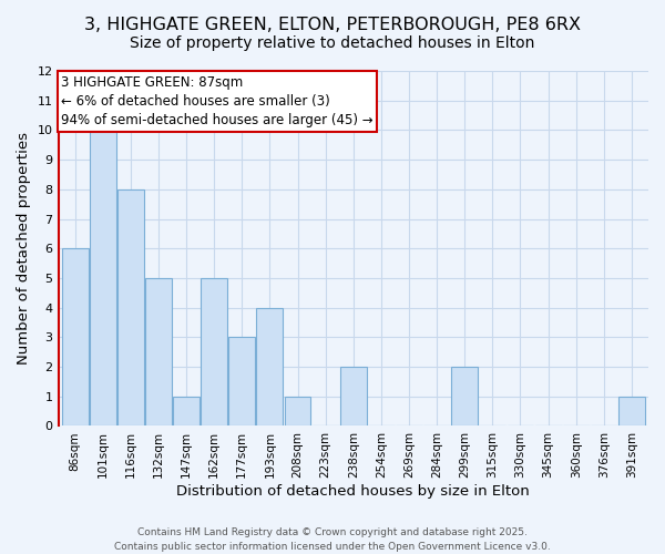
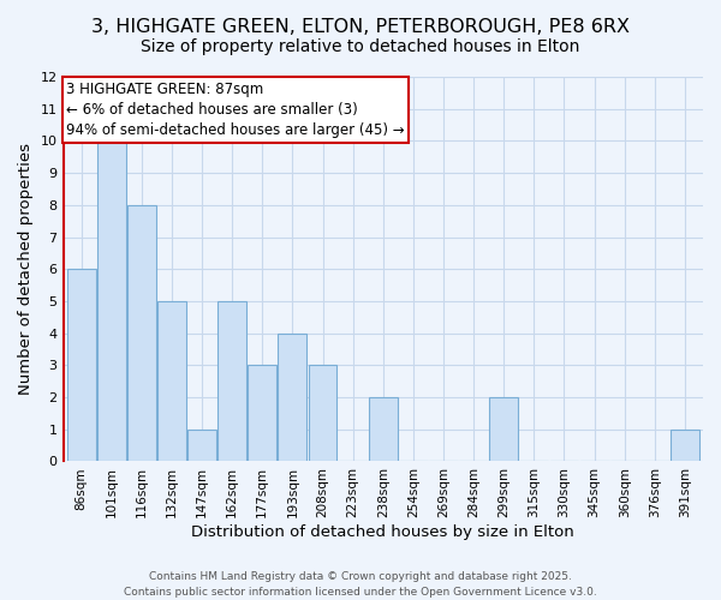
208sqm: 1 -> 3
